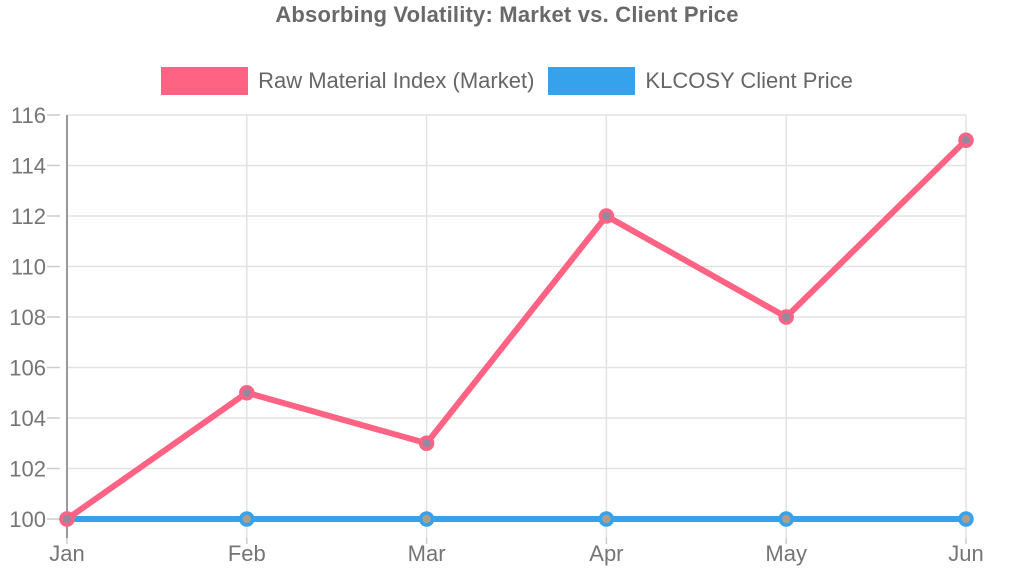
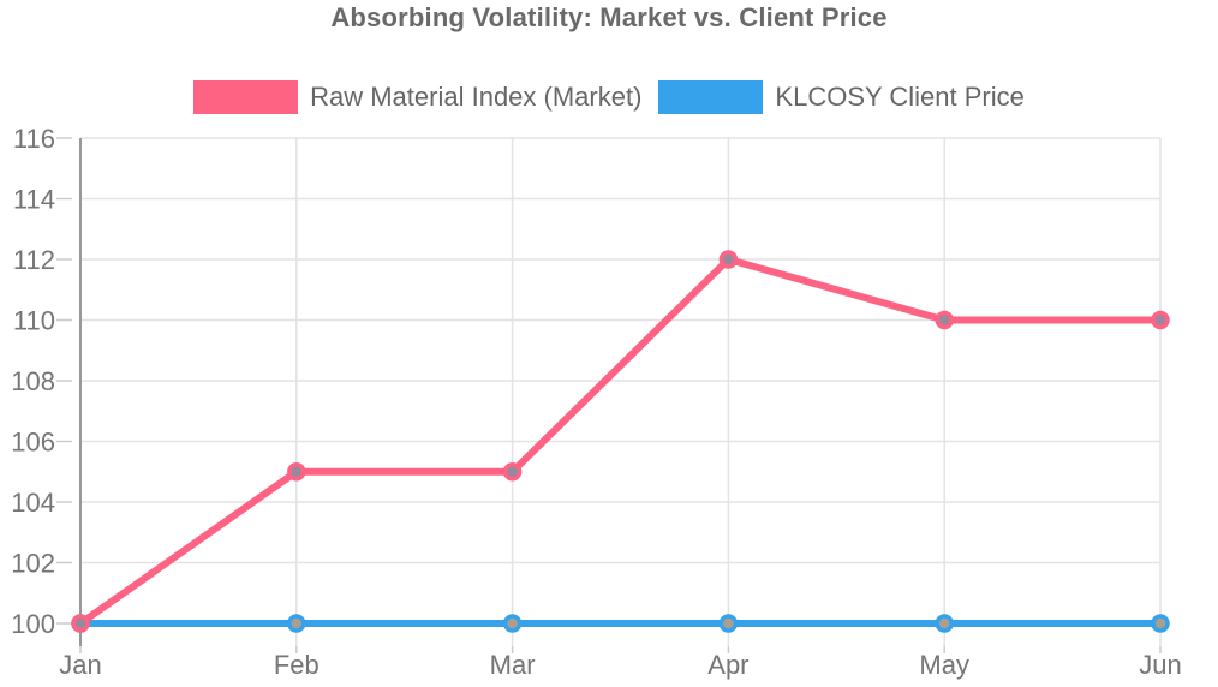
Raw Material Index (Market)/Mar: 103 -> 105
Raw Material Index (Market)/May: 108 -> 110
Raw Material Index (Market)/Jun: 115 -> 110
